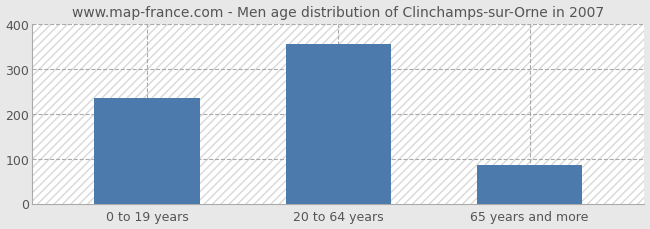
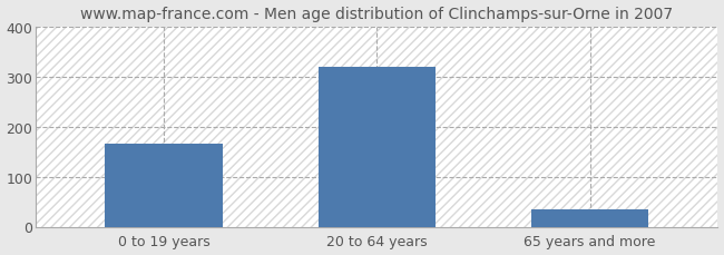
0 to 19 years: 235 -> 165
20 to 64 years: 355 -> 320
65 years and more: 85 -> 35
